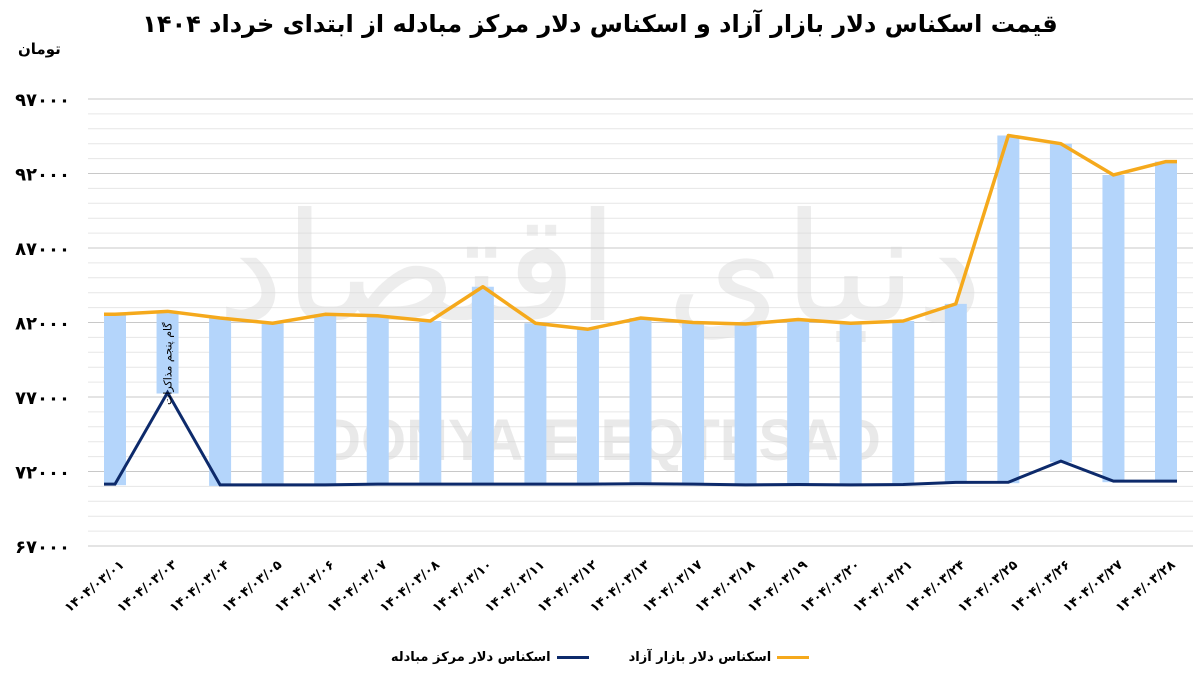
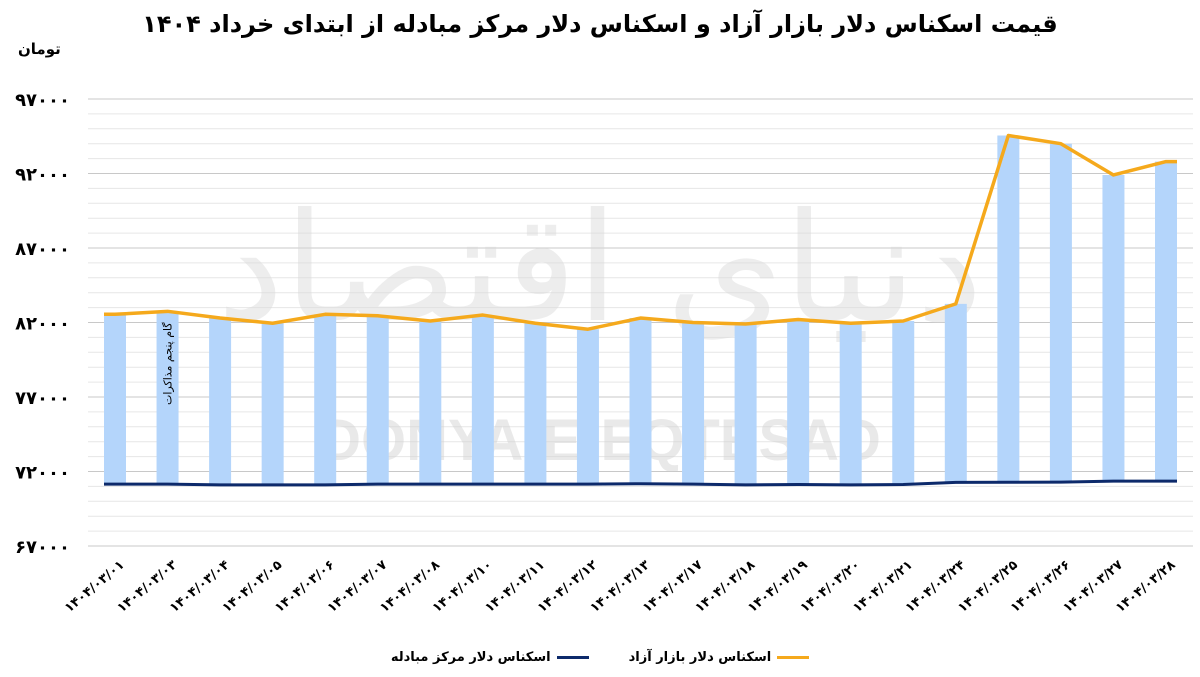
اسکناس دلار مرکز مبادله/۱۴۰۴/۰۳/۰۳: 77300 -> 71200
اسکناس دلار بازار آزاد/۱۴۰۴/۰۳/۱۰: 84400 -> 82500
اسکناس دلار مرکز مبادله/۱۴۰۴/۰۳/۲۶: 72700 -> 71300
